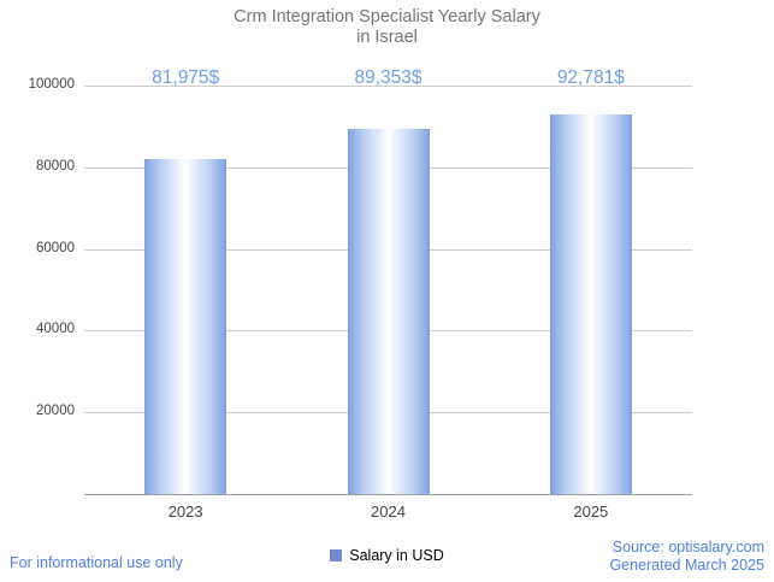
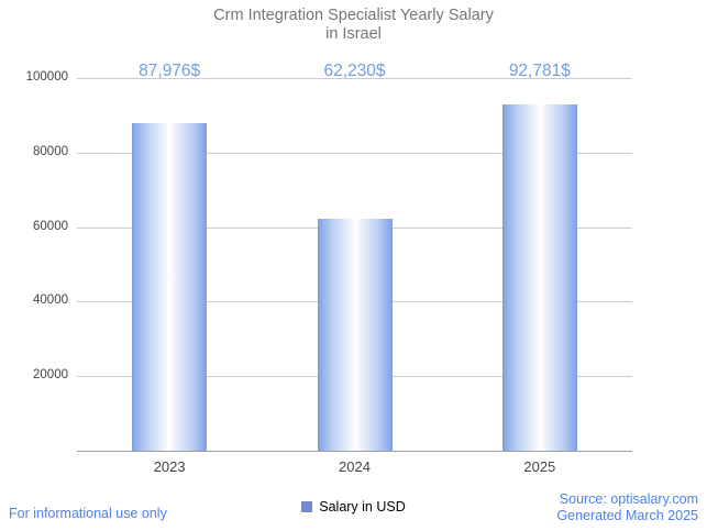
2023: 81,975 -> 87,976
2024: 89,353 -> 62,230
